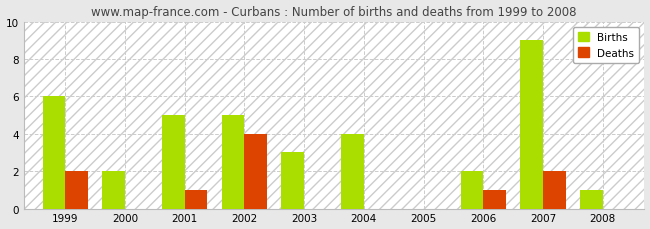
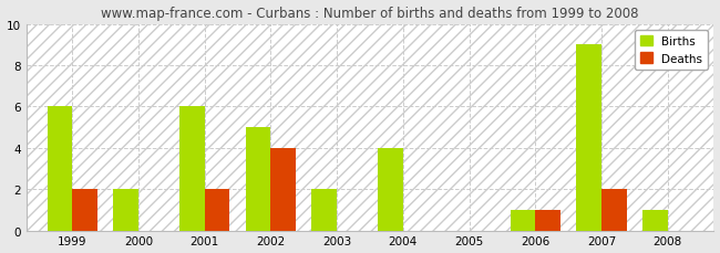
Births/2001: 5 -> 6
Deaths/2001: 1 -> 2
Births/2003: 3 -> 2
Births/2006: 2 -> 1
